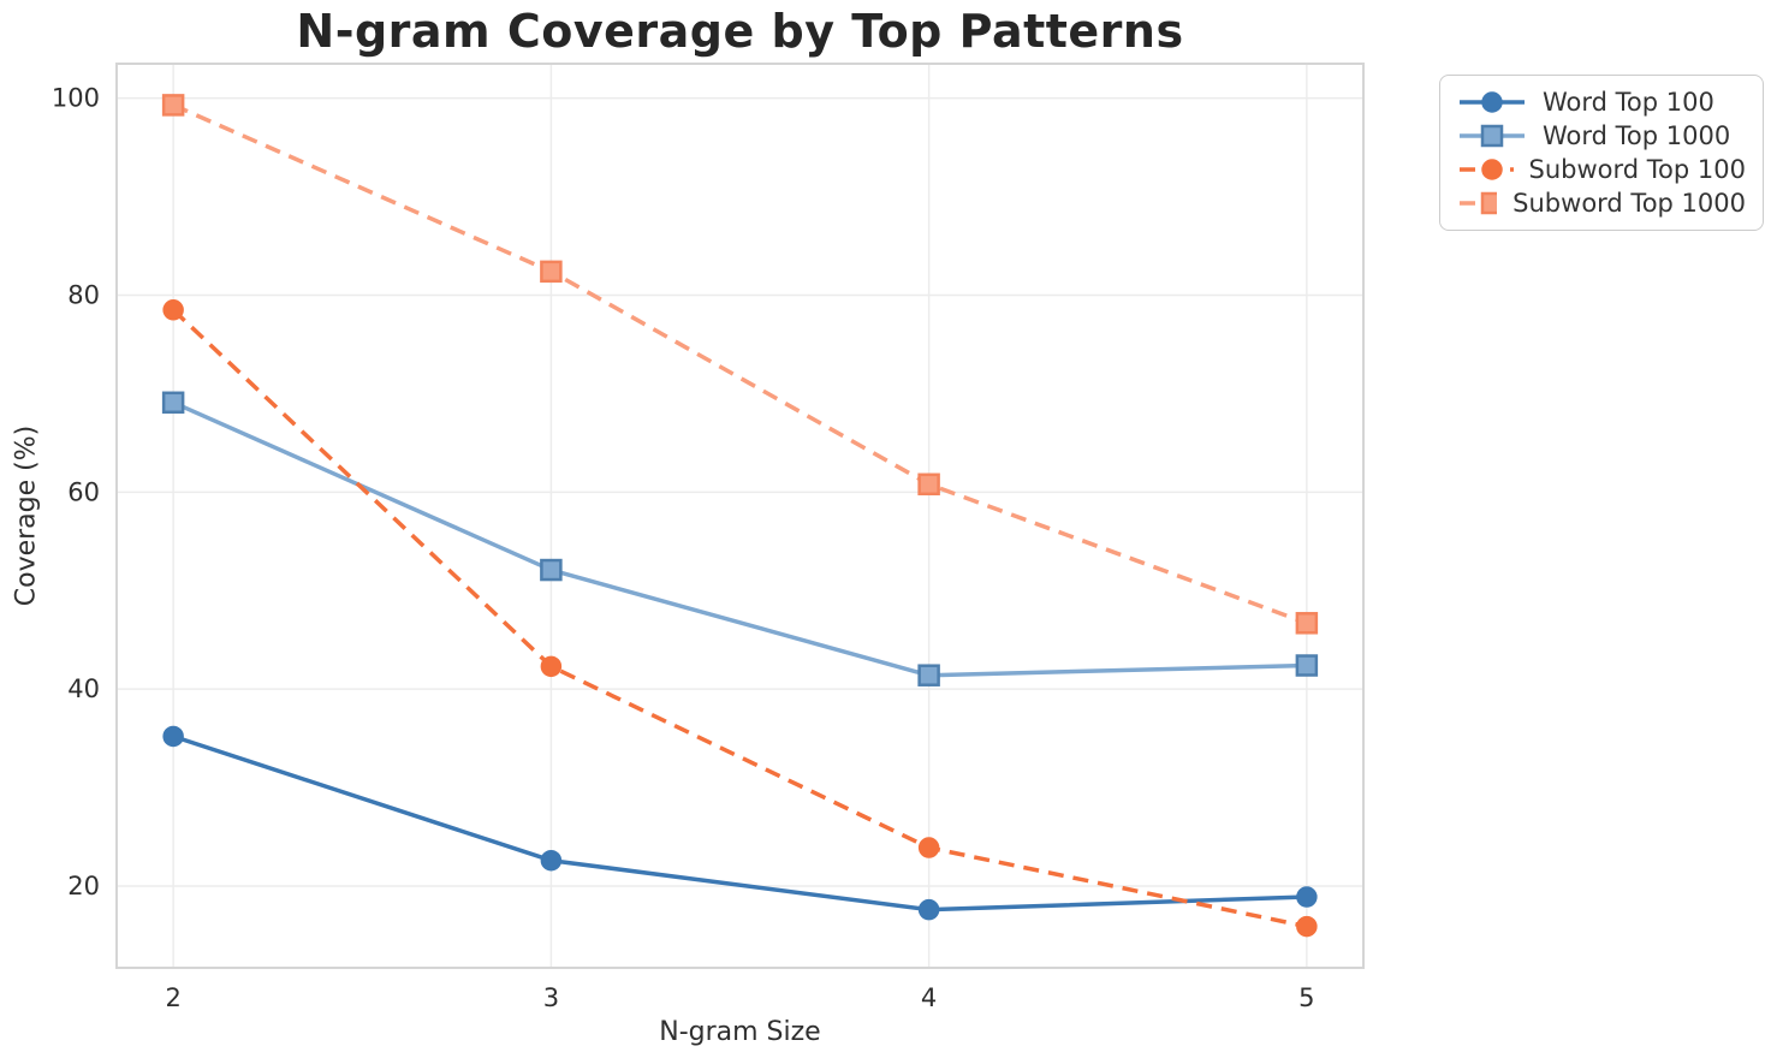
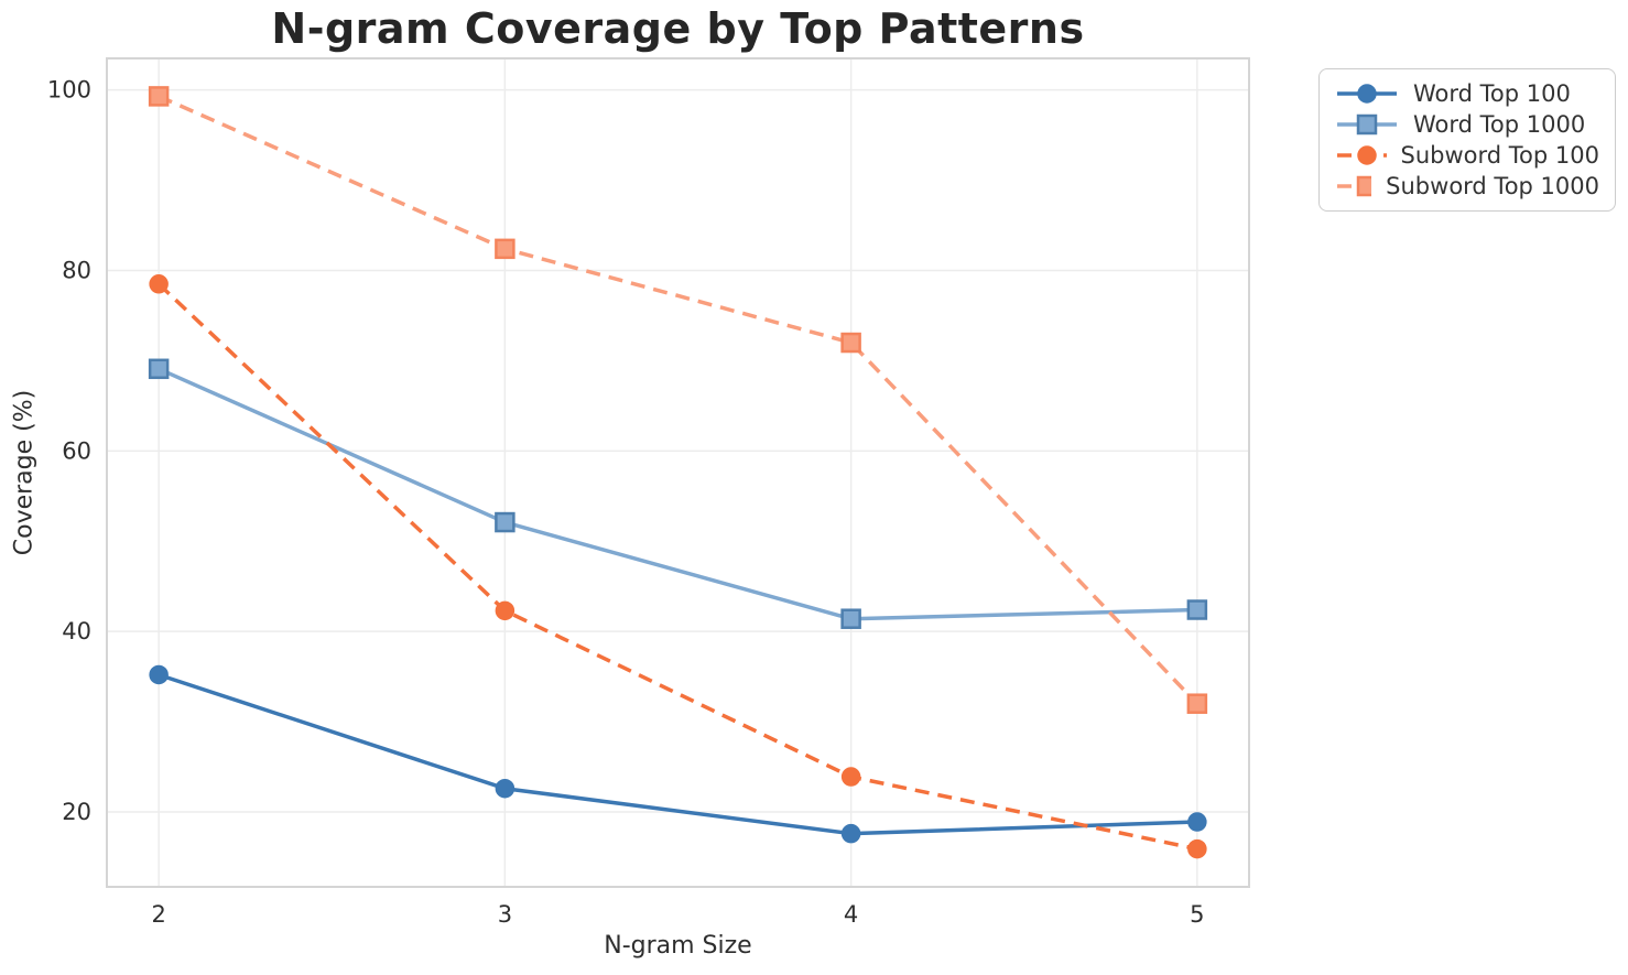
Subword Top 1000/4: 61 -> 72
Subword Top 1000/5: 47 -> 32
